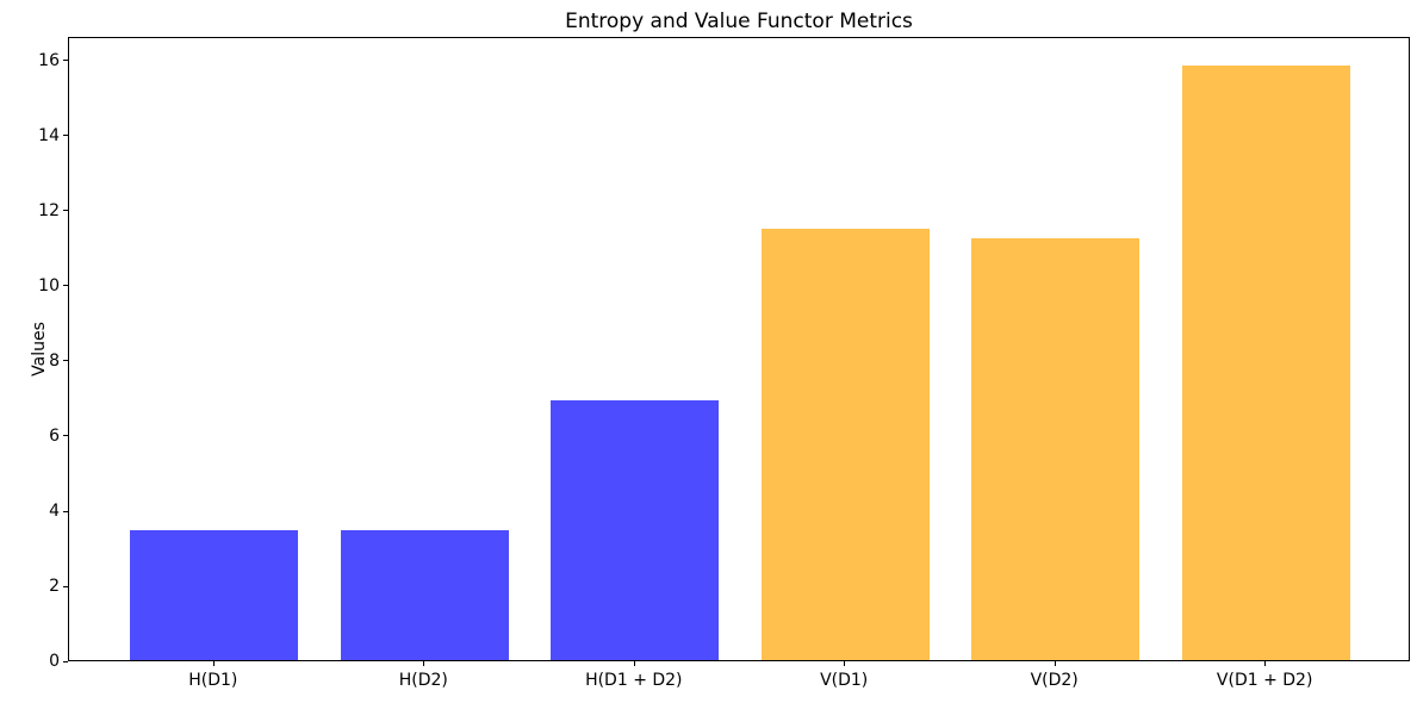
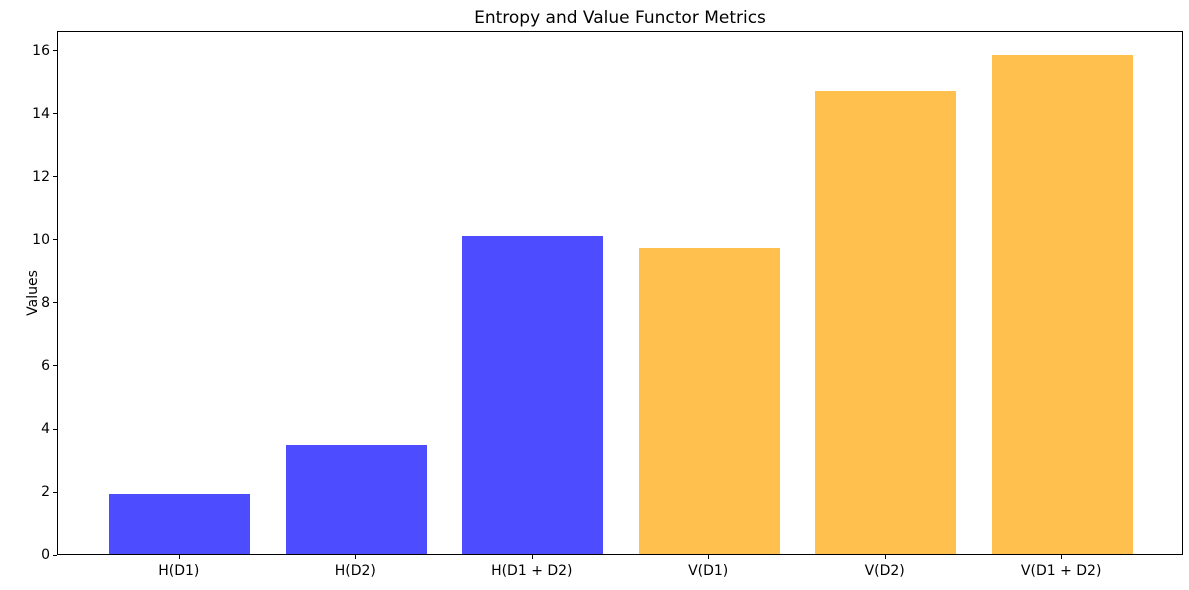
H(D1): 3.5 -> 1.9
H(D1 + D2): 6.9 -> 10.1
V(D1): 11.5 -> 9.7
V(D2): 11.2 -> 14.7
